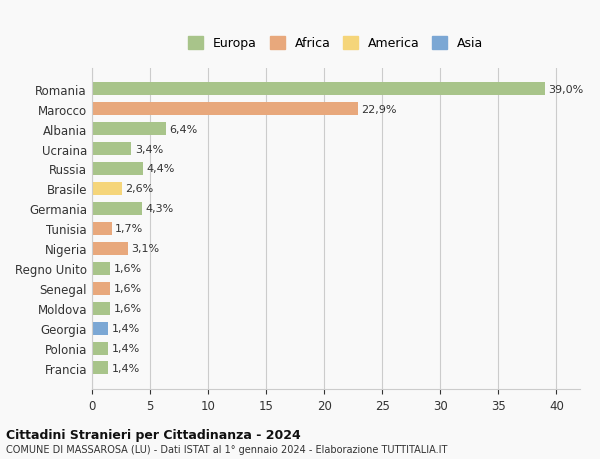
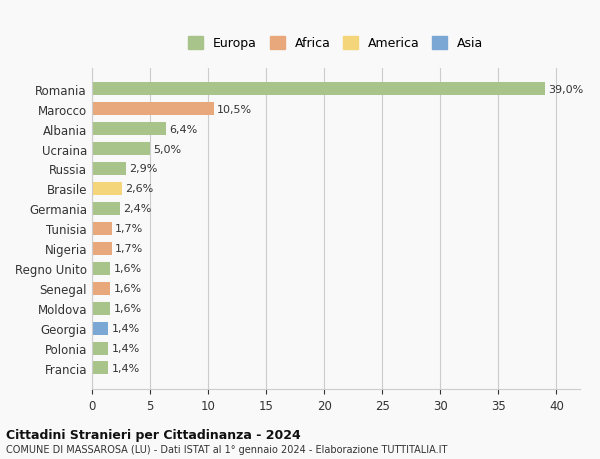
Marocco: 22,9% -> 10,5%
Ucraina: 3,4% -> 5,0%
Russia: 4,4% -> 2,9%
Germania: 4,3% -> 2,4%
Nigeria: 3,1% -> 1,7%
